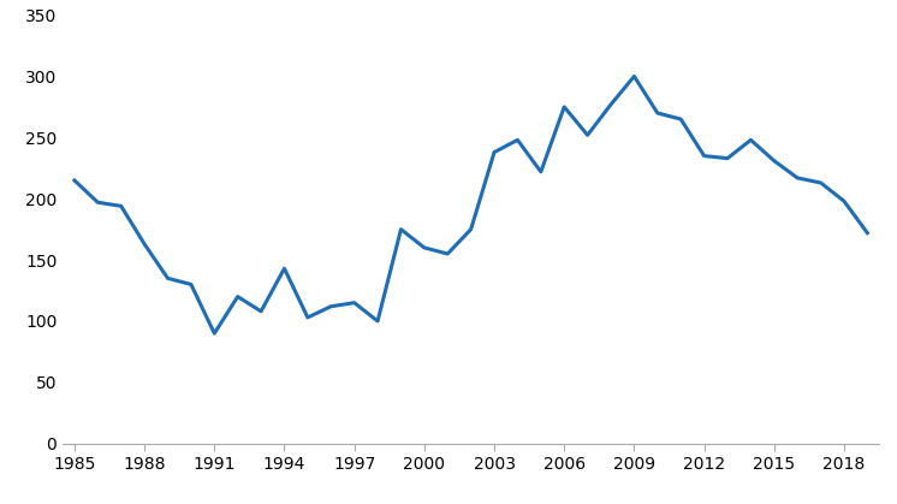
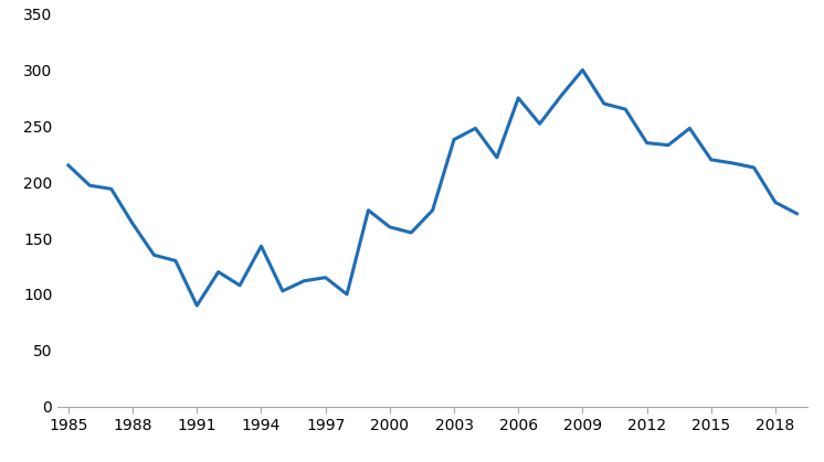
2015: 231 -> 220
2018: 198 -> 182
